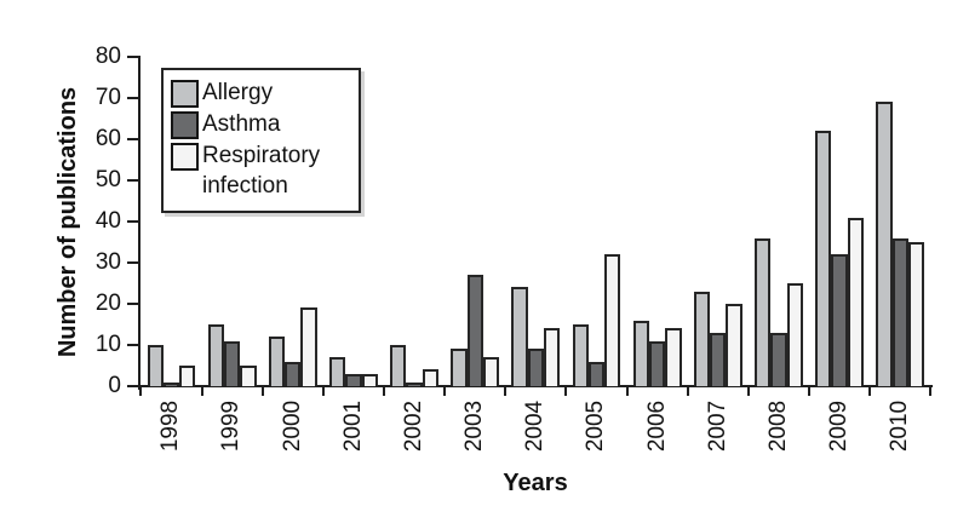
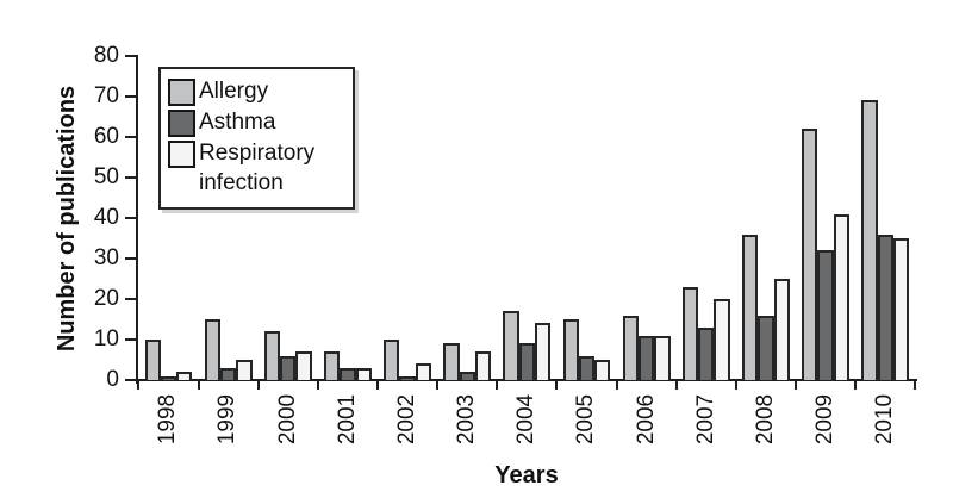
Respiratory infection/1998: 5 -> 2
Asthma/1999: 11 -> 3
Respiratory infection/2000: 19 -> 7
Asthma/2003: 27 -> 2
Allergy/2004: 24 -> 17
Respiratory infection/2005: 32 -> 5
Respiratory infection/2006: 14 -> 11
Asthma/2008: 13 -> 16
